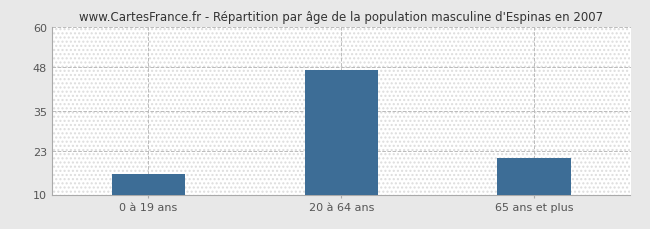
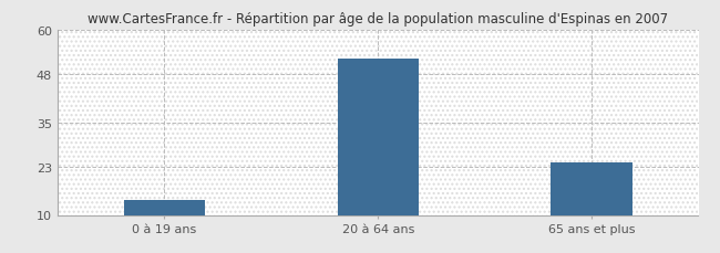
0 à 19 ans: 16 -> 14
20 à 64 ans: 47 -> 52
65 ans et plus: 21 -> 24
